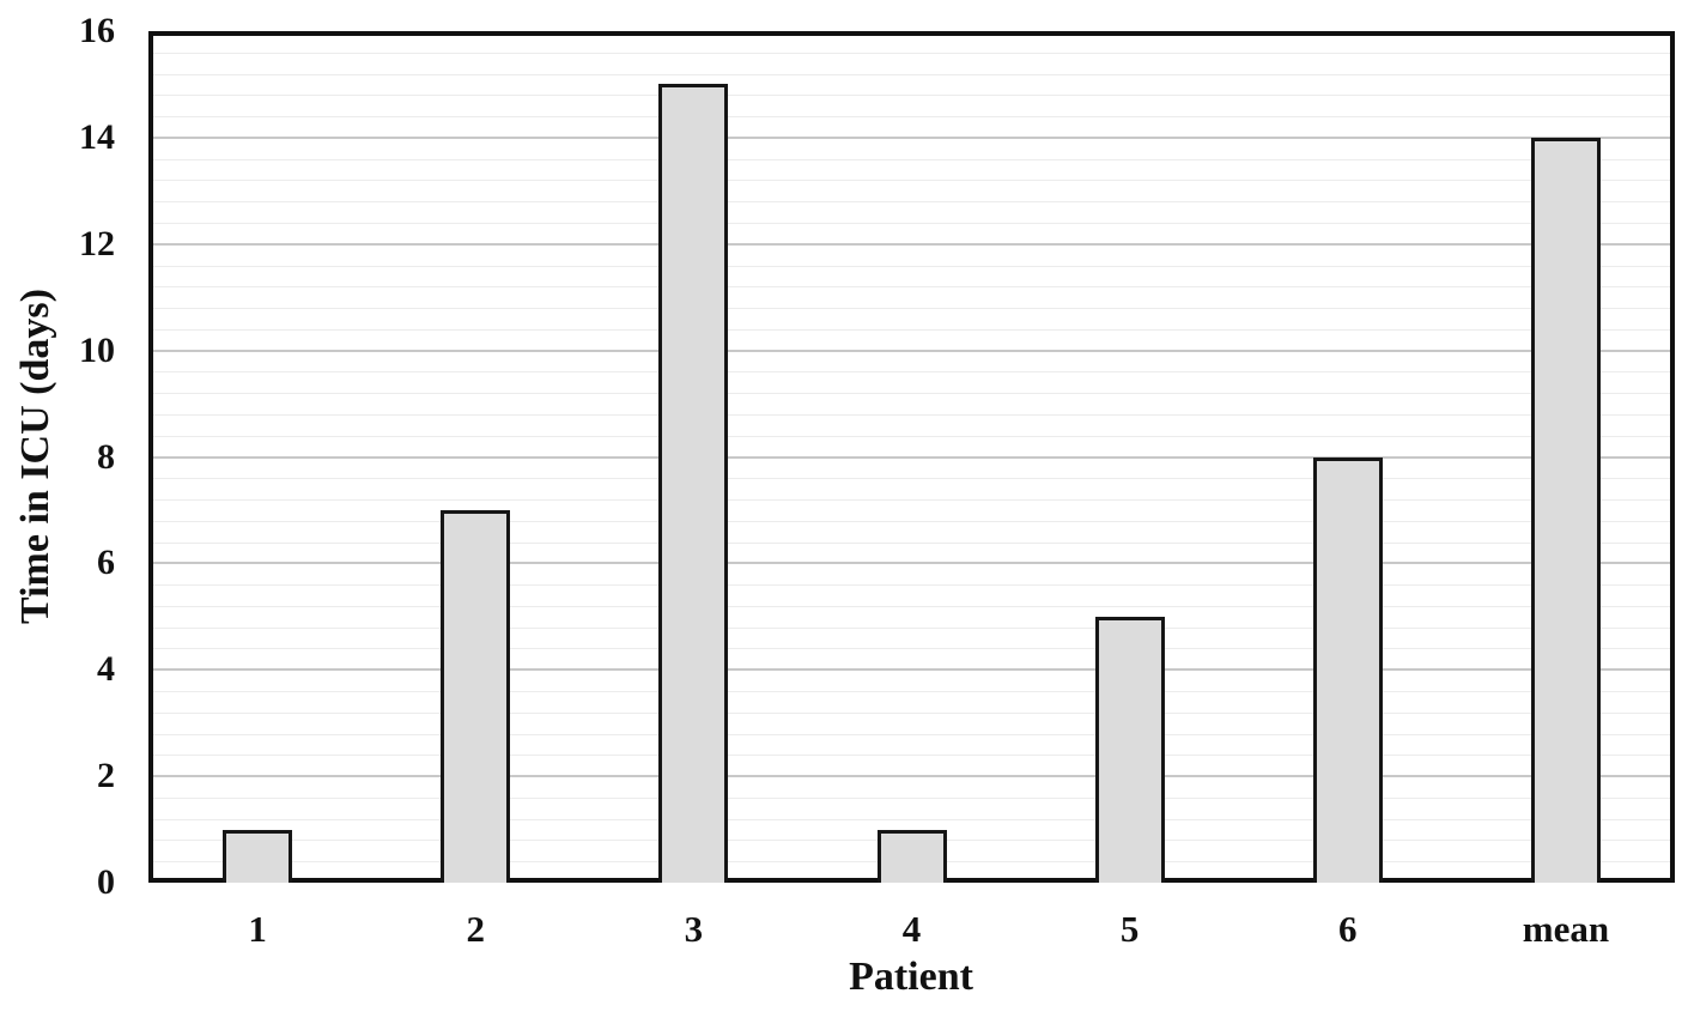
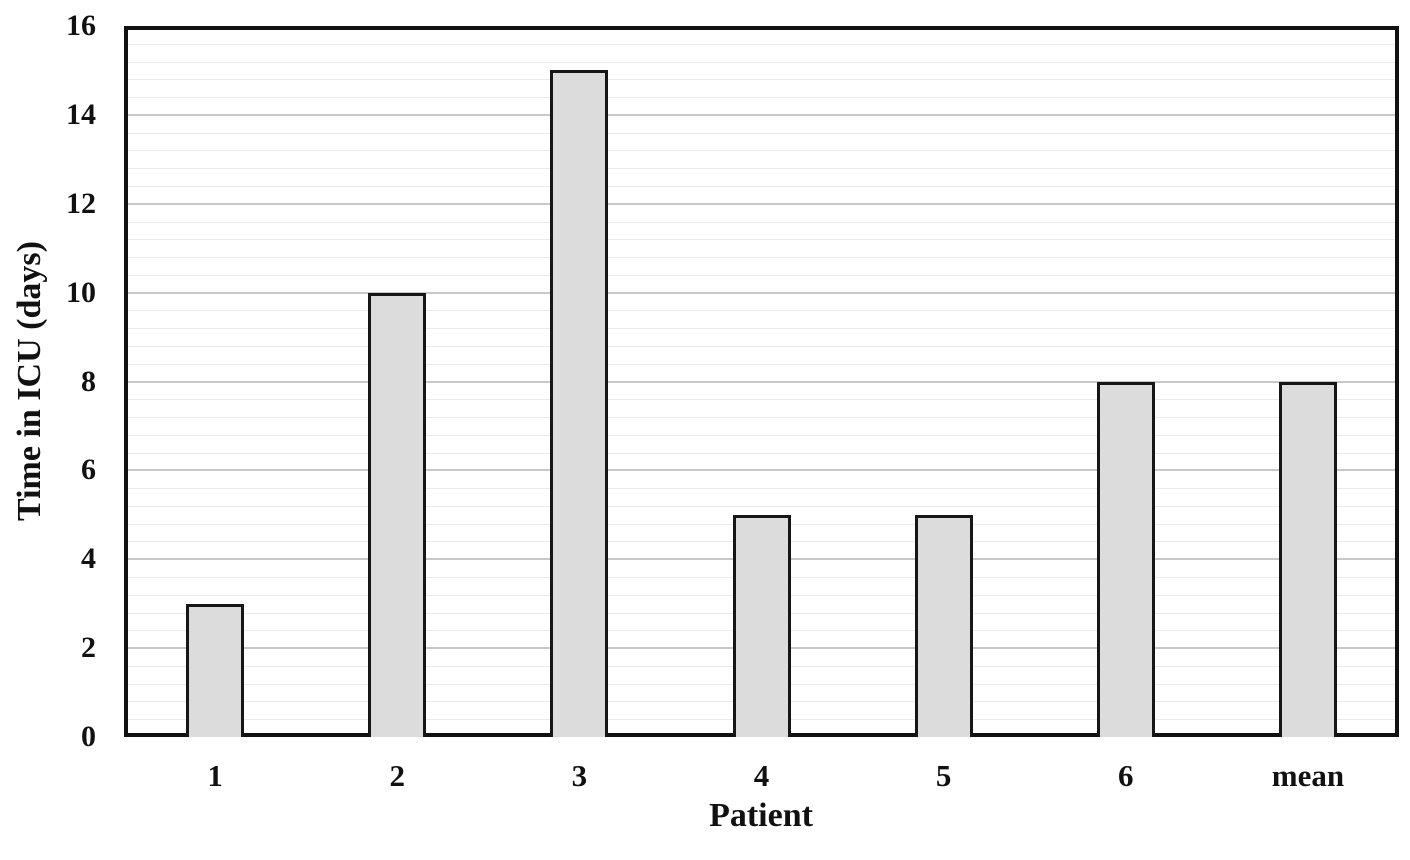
1: 1 -> 3
2: 7 -> 10
4: 1 -> 5
mean: 14 -> 8
